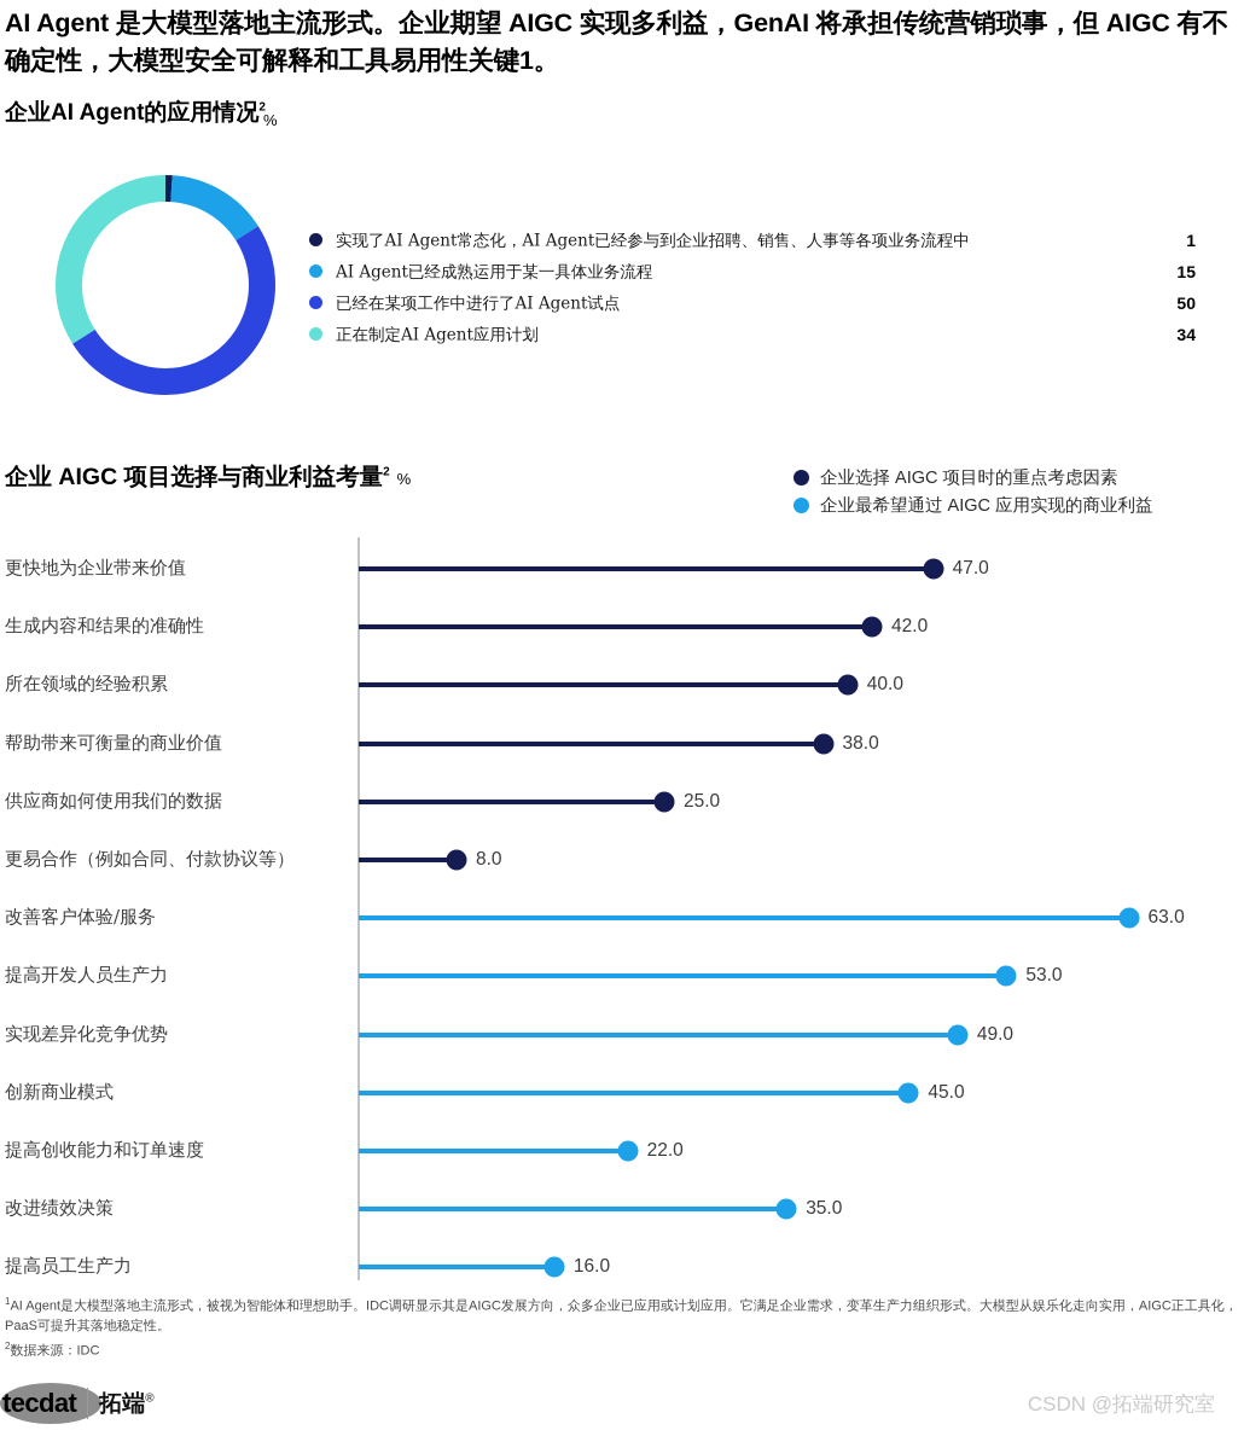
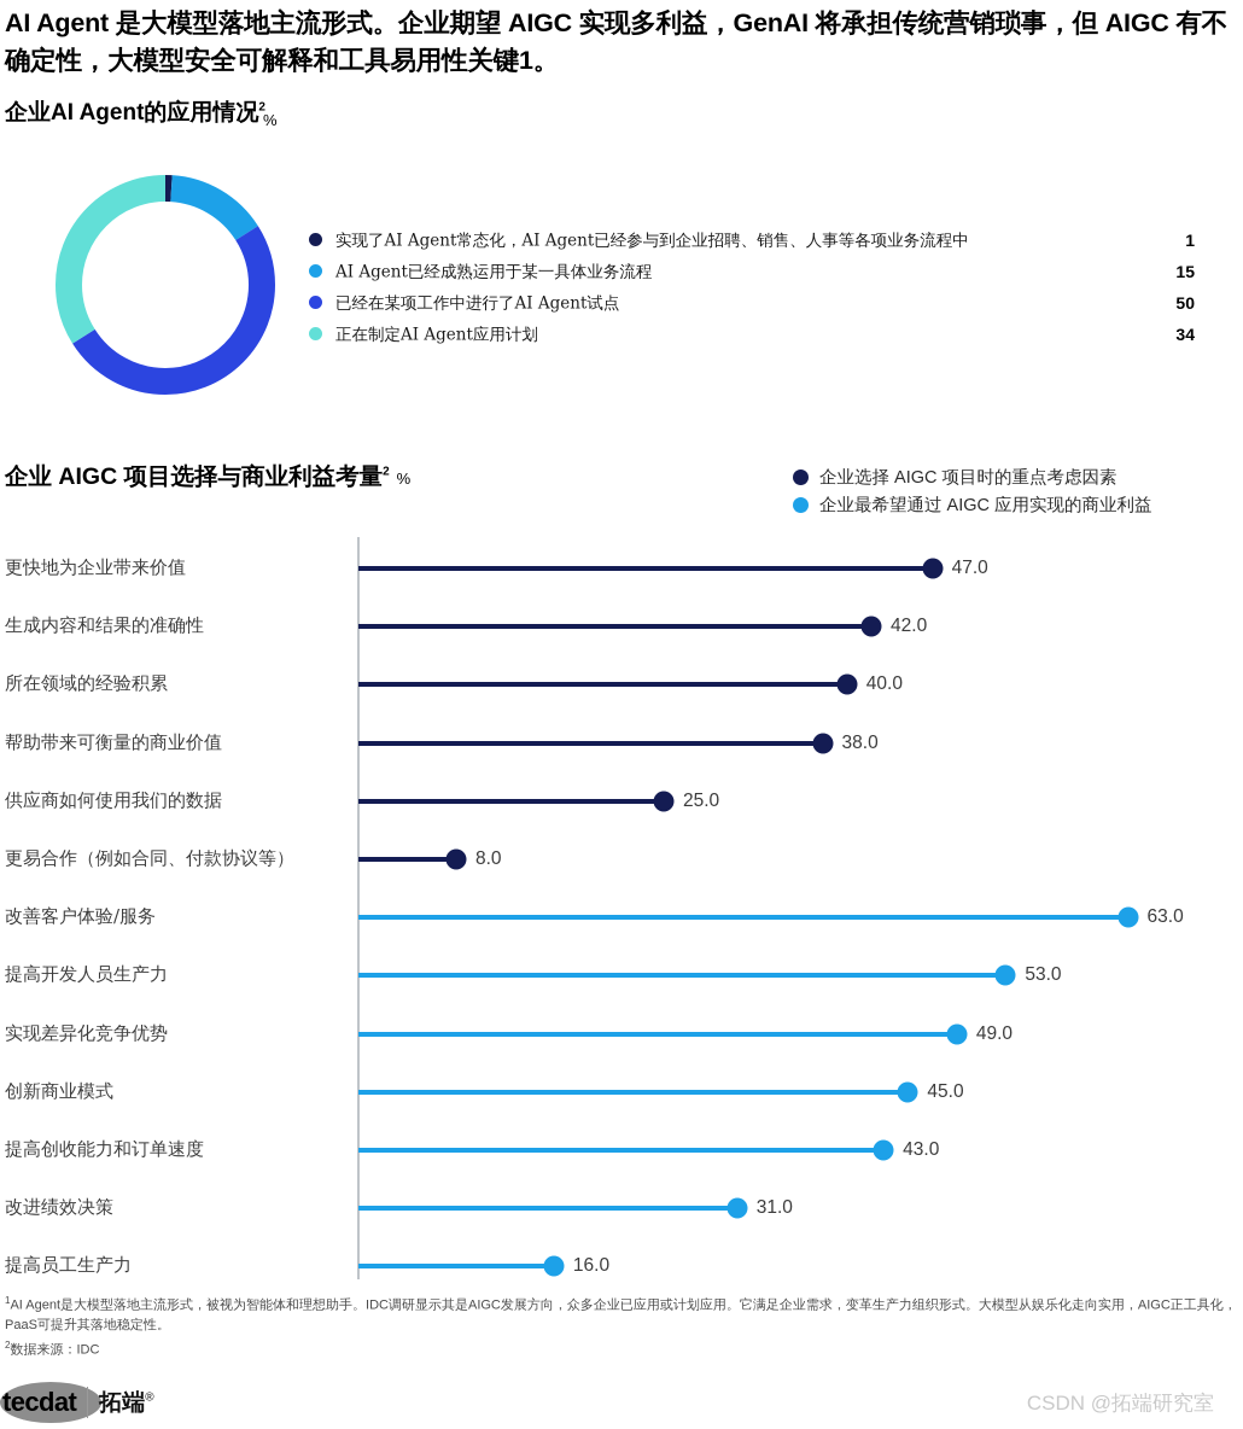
企业 AIGC 项目选择与商业利益考量/提高创收能力和订单速度: 22.0 -> 43.0
企业 AIGC 项目选择与商业利益考量/改进绩效决策: 35.0 -> 31.0
